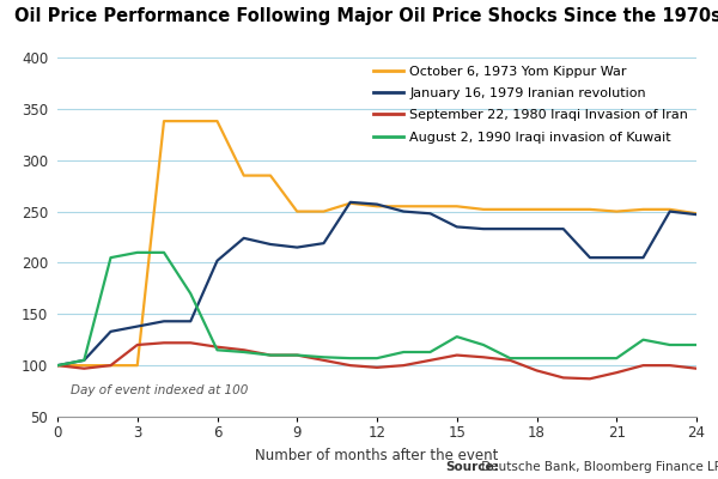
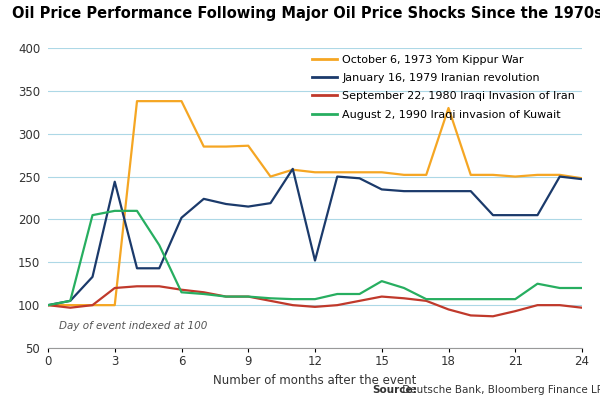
January 16, 1979 Iranian revolution/3: 138 -> 244
October 6, 1973 Yom Kippur War/9: 250 -> 286
January 16, 1979 Iranian revolution/12: 257 -> 152
October 6, 1973 Yom Kippur War/18: 252 -> 330
